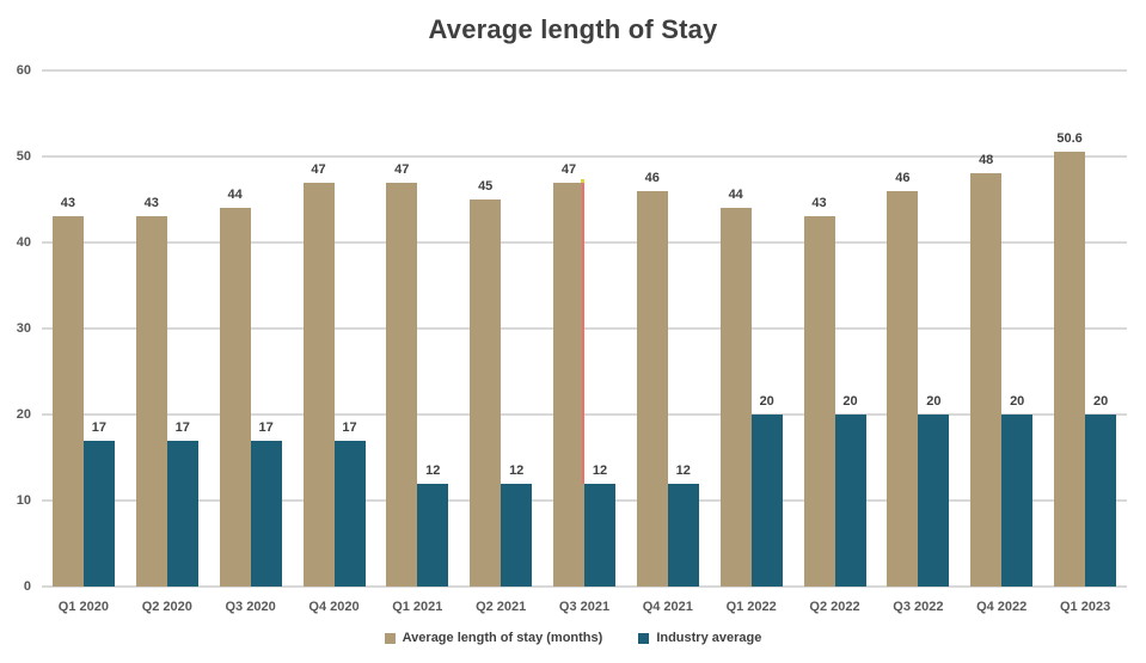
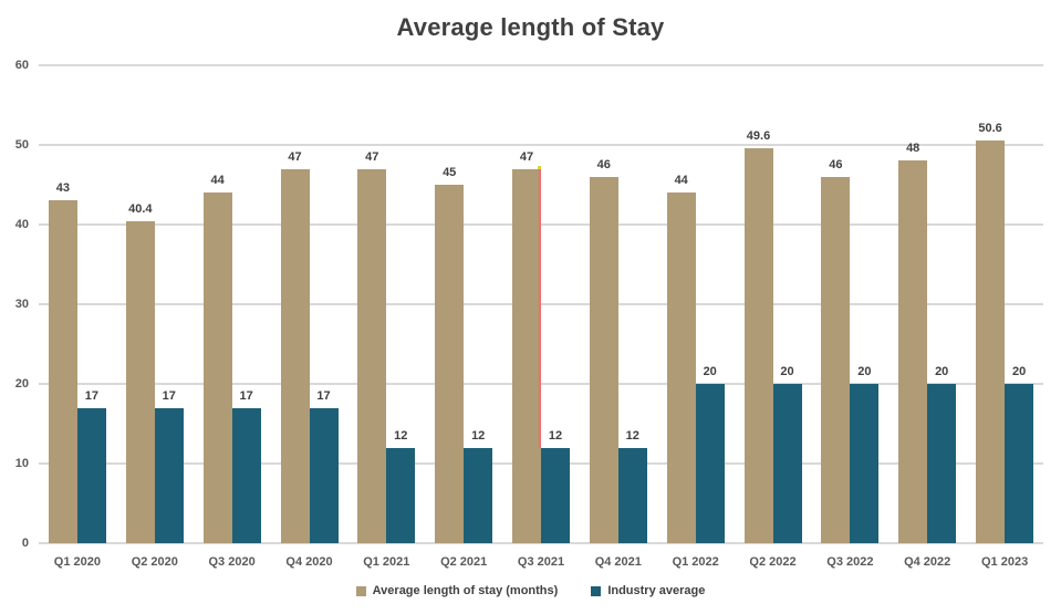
Average length of stay (months)/Q2 2020: 43 -> 40.4
Average length of stay (months)/Q2 2022: 43 -> 49.6
